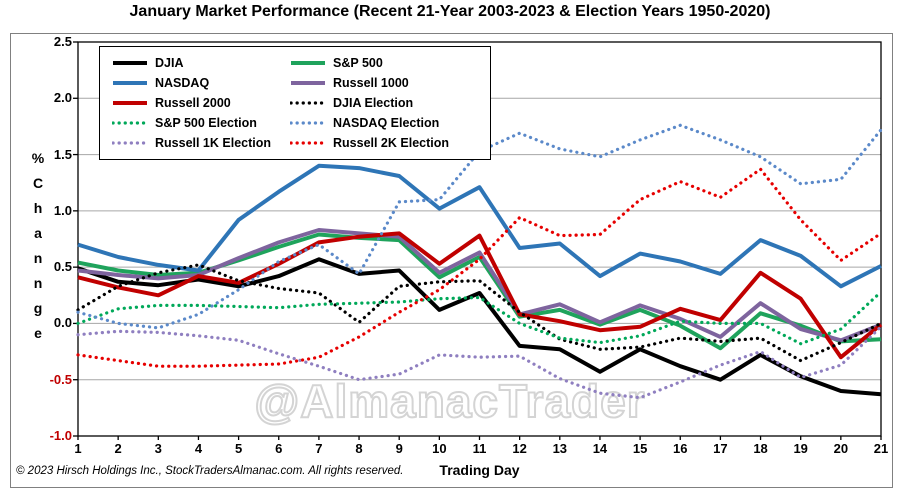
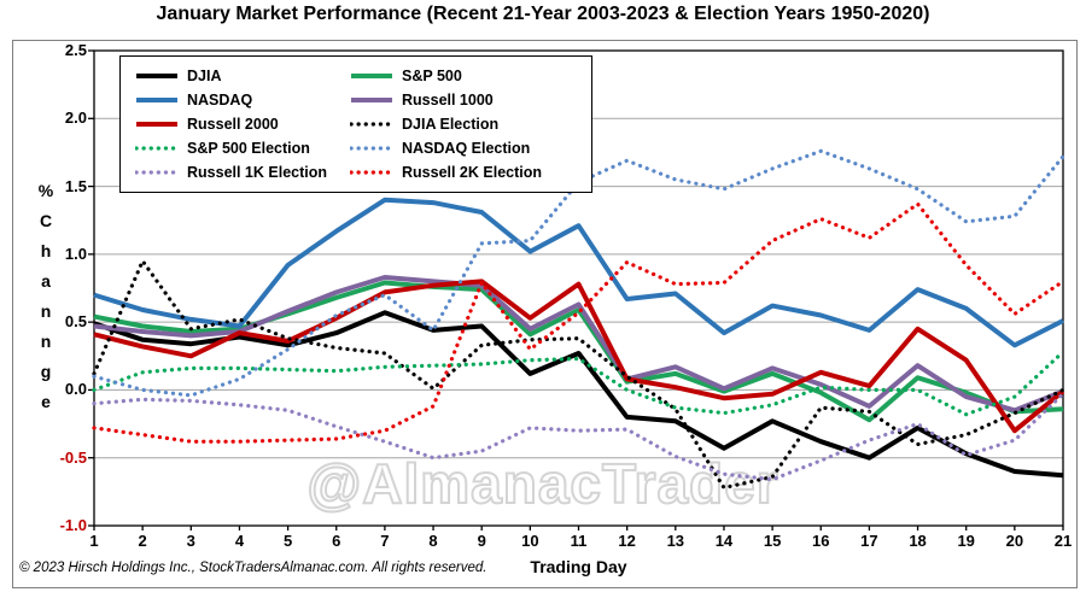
DJIA Election/2: 0.33 -> 0.95
Russell 2K Election/9: 0.10 -> 0.79
DJIA Election/14: -0.23 -> -0.72
DJIA Election/15: -0.21 -> -0.64
DJIA Election/18: -0.13 -> -0.40
